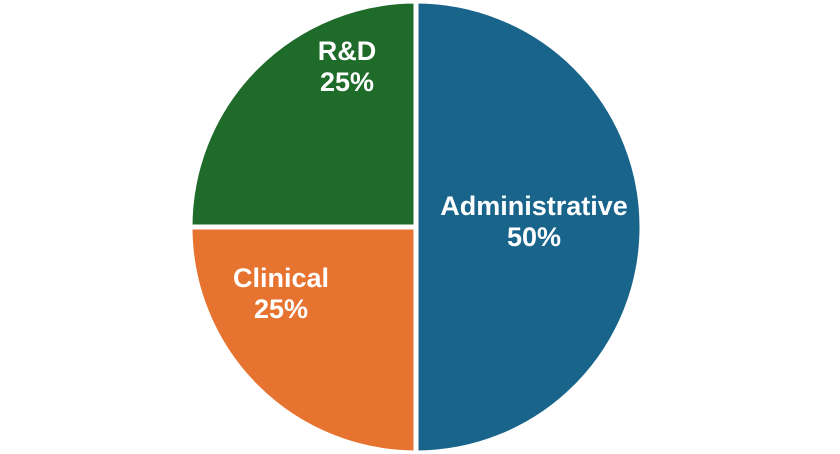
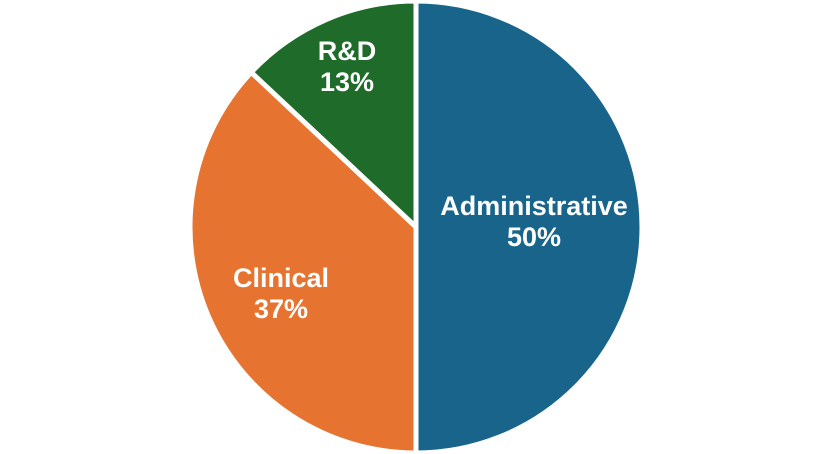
Clinical: 25% -> 37%
R&D: 25% -> 13%
